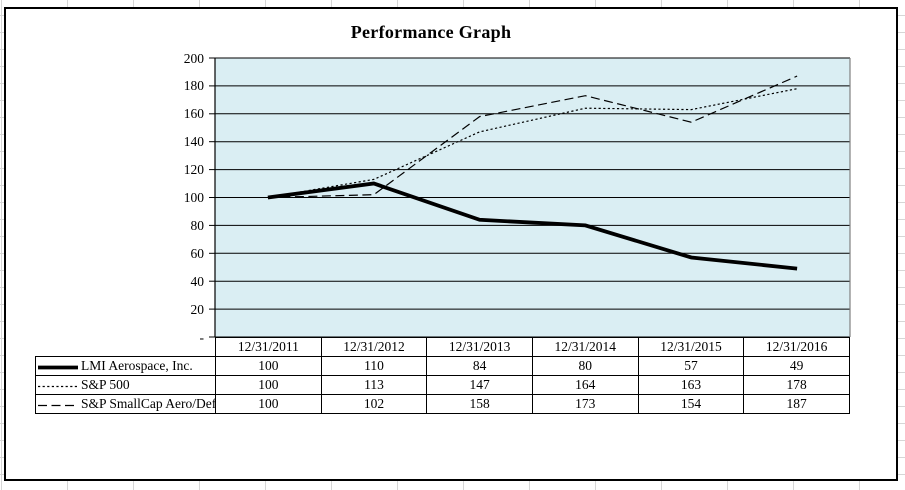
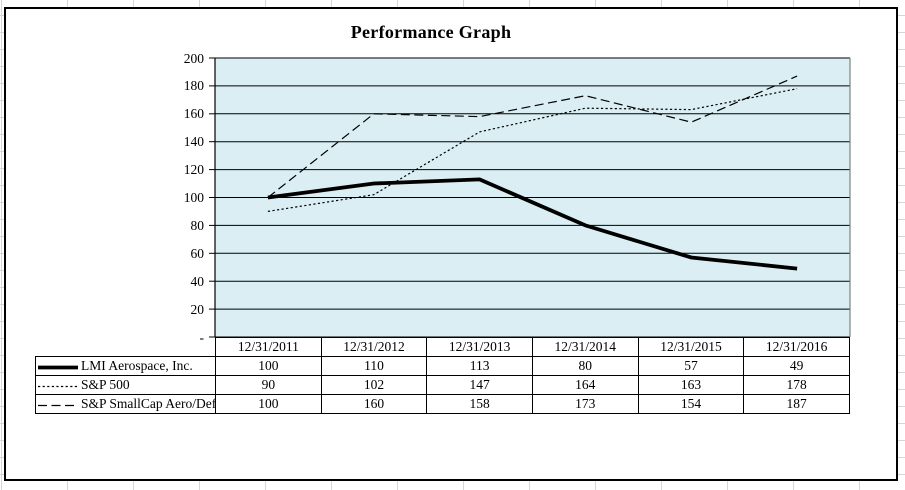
S&P 500/12/31/2011: 100 -> 90
S&P 500/12/31/2012: 113 -> 102
S&P SmallCap Aero/Def/12/31/2012: 102 -> 160
LMI Aerospace, Inc./12/31/2013: 84 -> 113
